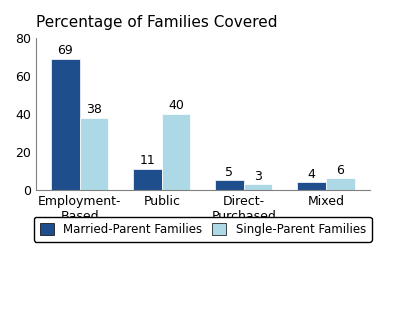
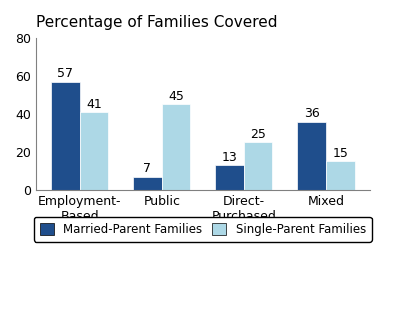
Married-Parent Families/Employment- Based: 69 -> 57
Single-Parent Families/Employment- Based: 38 -> 41
Married-Parent Families/Public: 11 -> 7
Single-Parent Families/Public: 40 -> 45
Married-Parent Families/Direct- Purchased: 5 -> 13
Single-Parent Families/Direct- Purchased: 3 -> 25
Married-Parent Families/Mixed: 4 -> 36
Single-Parent Families/Mixed: 6 -> 15
